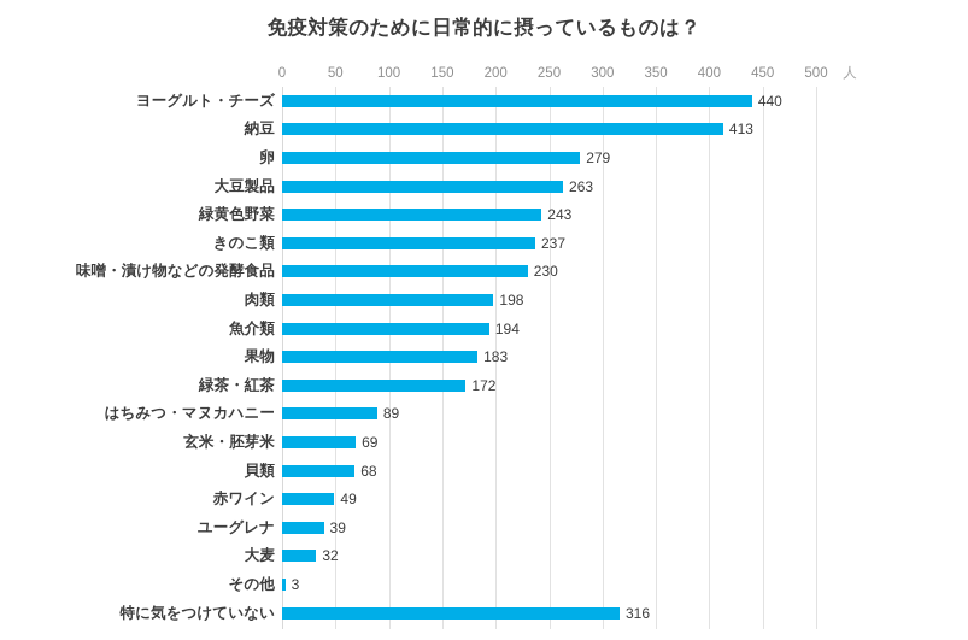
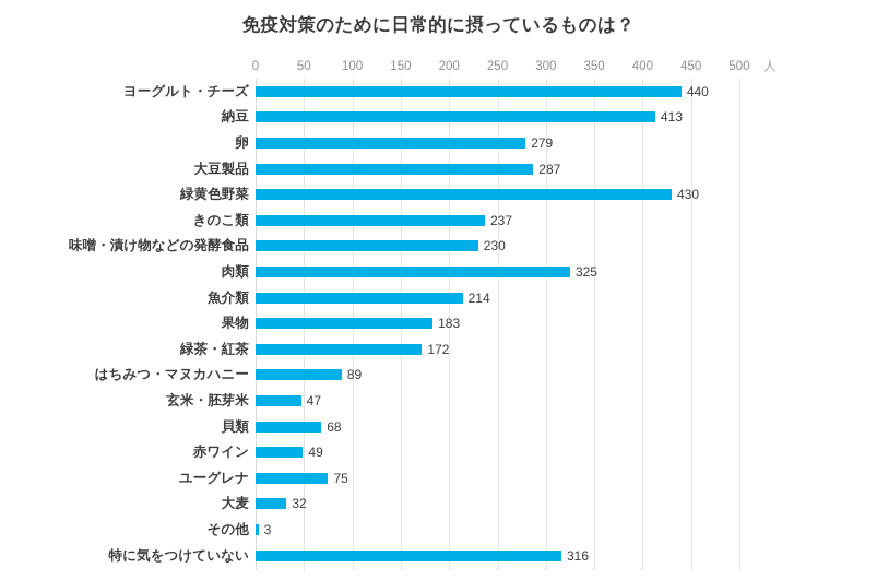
大豆製品: 263 -> 287
緑黄色野菜: 243 -> 430
肉類: 198 -> 325
魚介類: 194 -> 214
玄米・胚芽米: 69 -> 47
ユーグレナ: 39 -> 75
